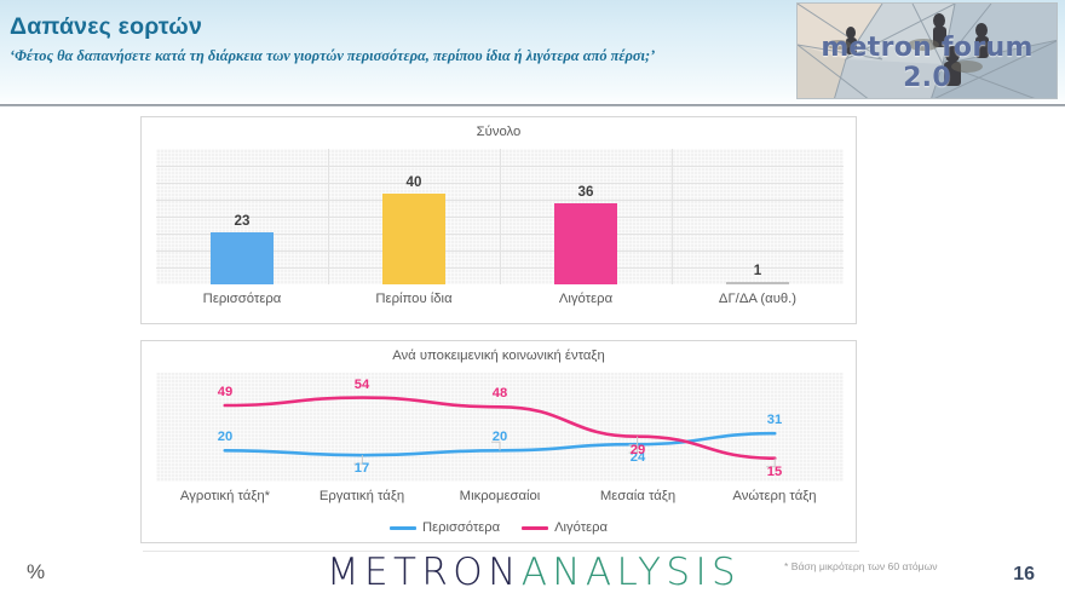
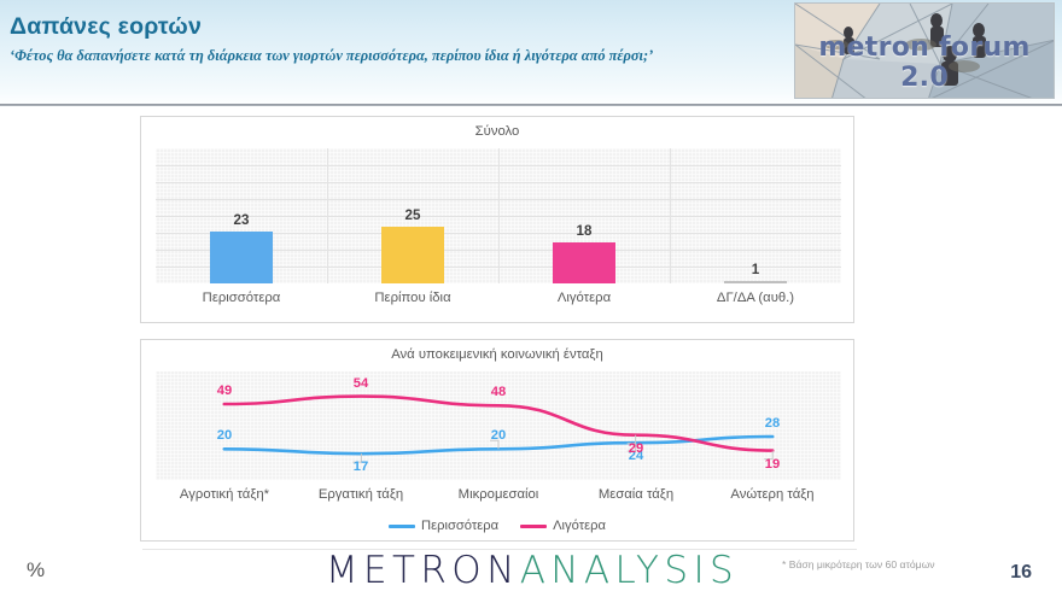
Σύνολο/Περίπου ίδια: 40 -> 25
Σύνολο/Λιγότερα: 36 -> 18
Ανά υποκειμενική κοινωνική ένταξη/Περισσότερα/Ανώτερη τάξη: 31 -> 28
Ανά υποκειμενική κοινωνική ένταξη/Λιγότερα/Ανώτερη τάξη: 15 -> 19
